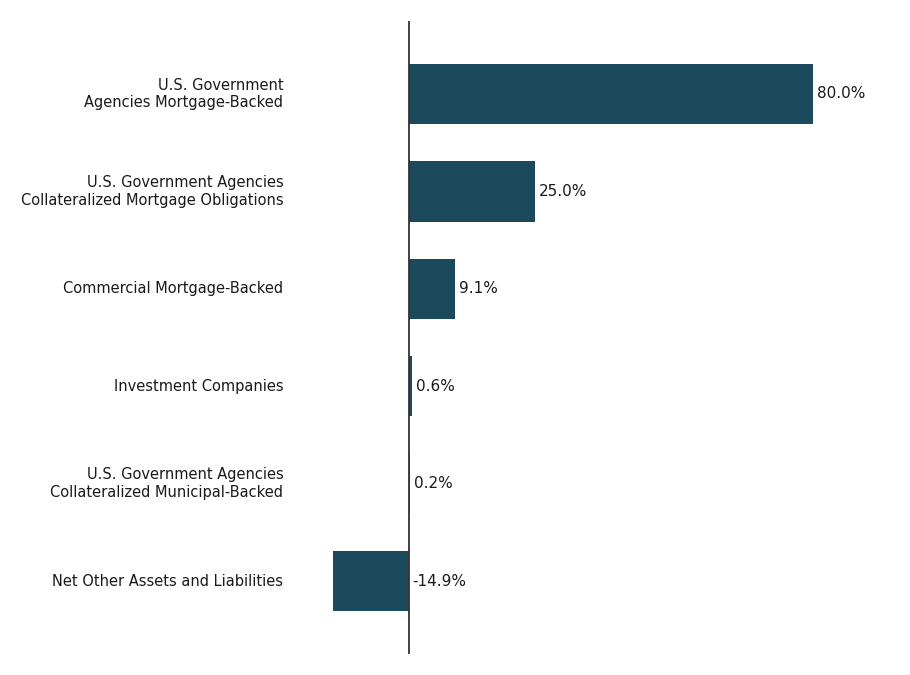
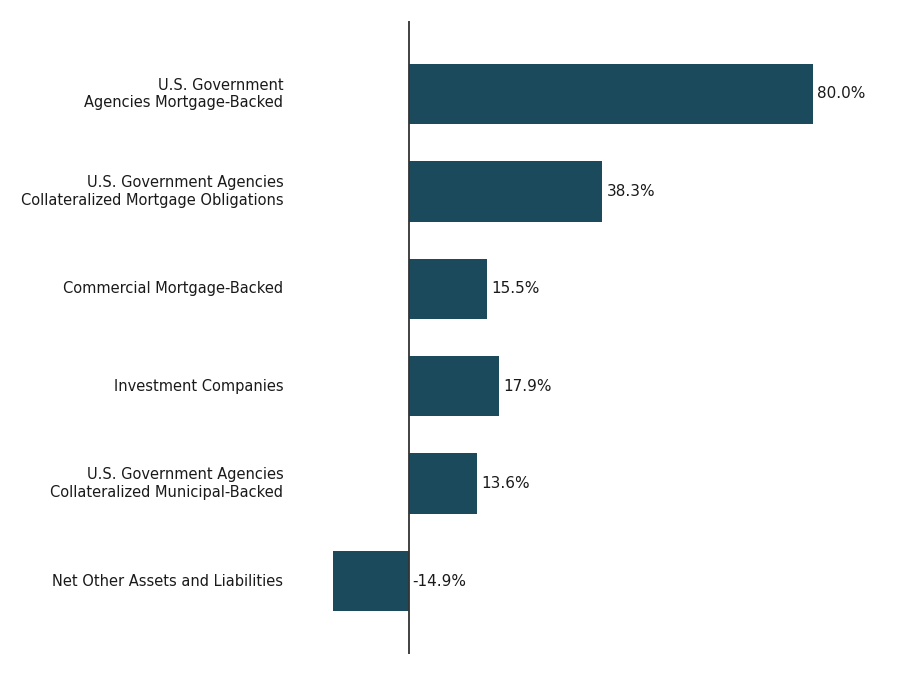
U.S. Government Agencies Collateralized Mortgage Obligations: 25.0% -> 38.3%
Commercial Mortgage-Backed: 9.1% -> 15.5%
Investment Companies: 0.6% -> 17.9%
U.S. Government Agencies Collateralized Municipal-Backed: 0.2% -> 13.6%
